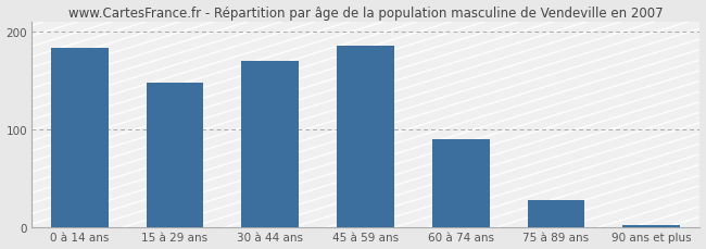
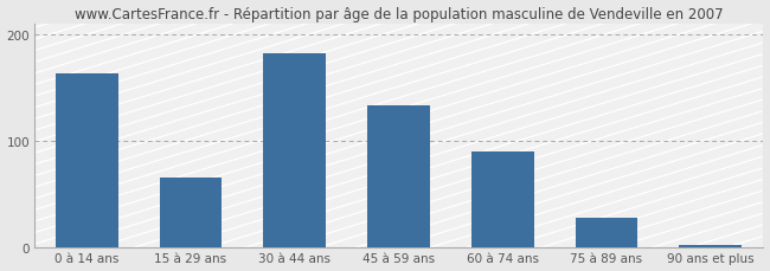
0 à 14 ans: 183 -> 164
15 à 29 ans: 148 -> 66
30 à 44 ans: 170 -> 182
45 à 59 ans: 186 -> 134
